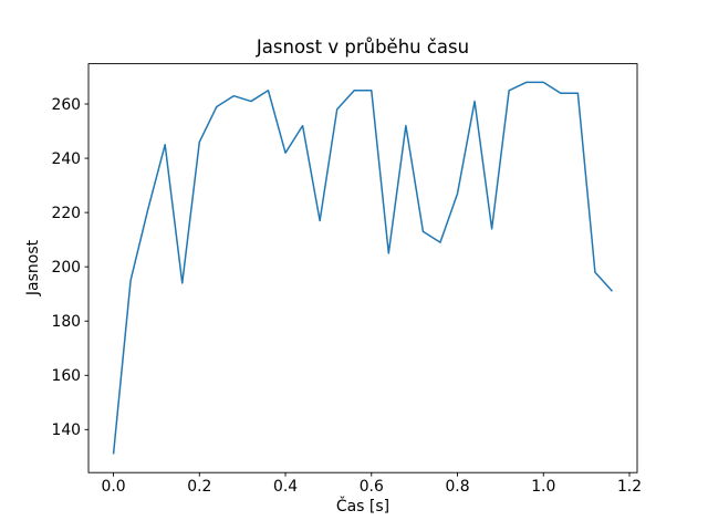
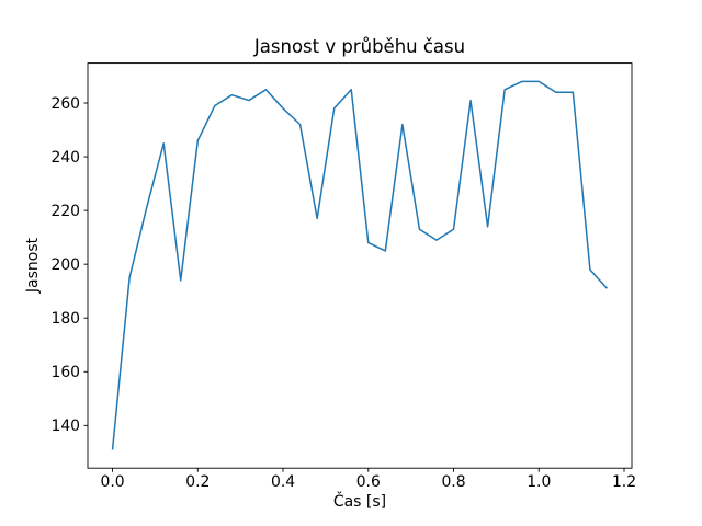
0.4: 242 -> 258
0.6: 265 -> 208
0.8: 227 -> 213
